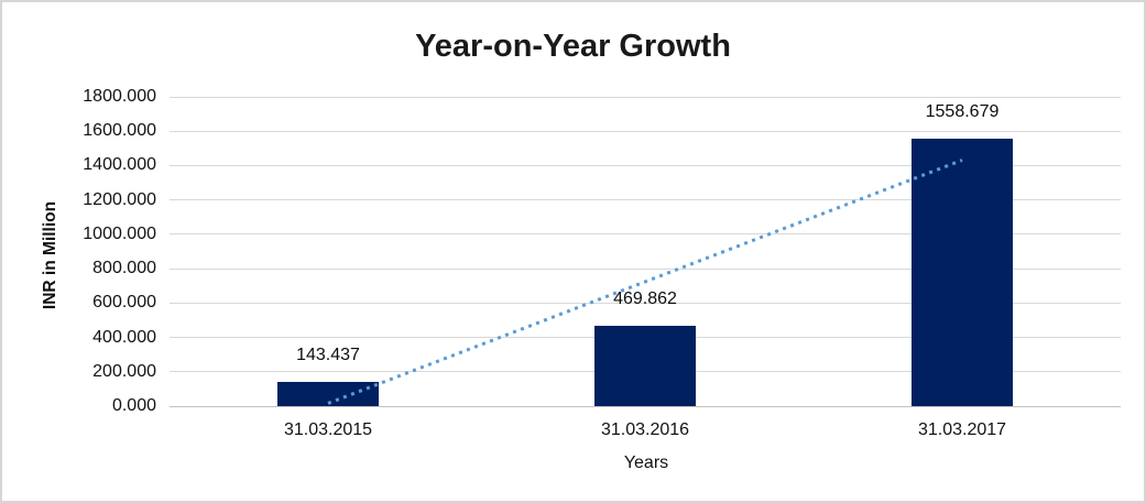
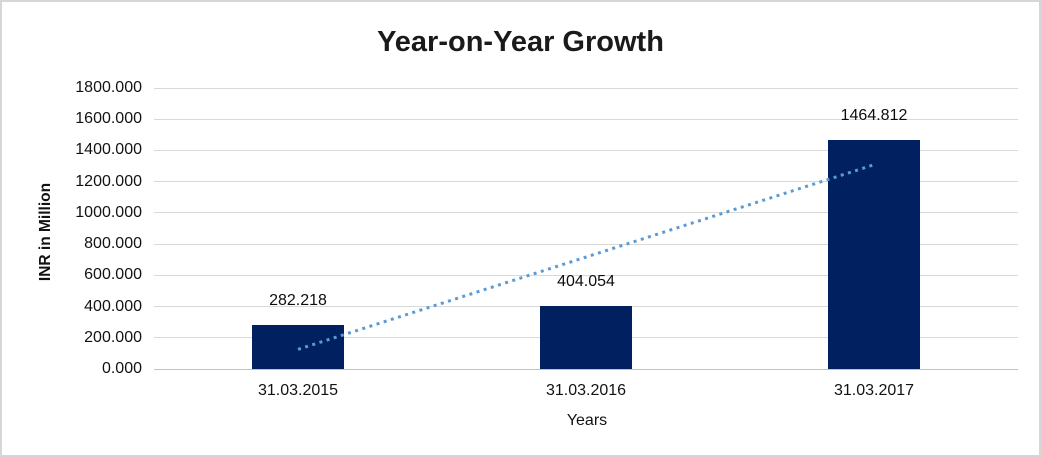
31.03.2015: 143.437 -> 282.218
31.03.2016: 469.862 -> 404.054
31.03.2017: 1558.679 -> 1464.812
